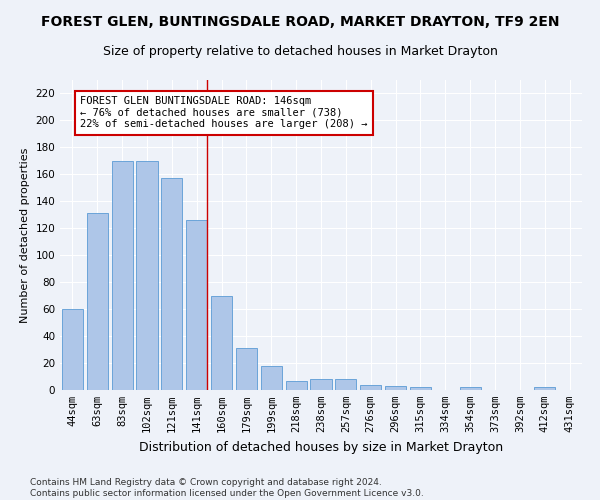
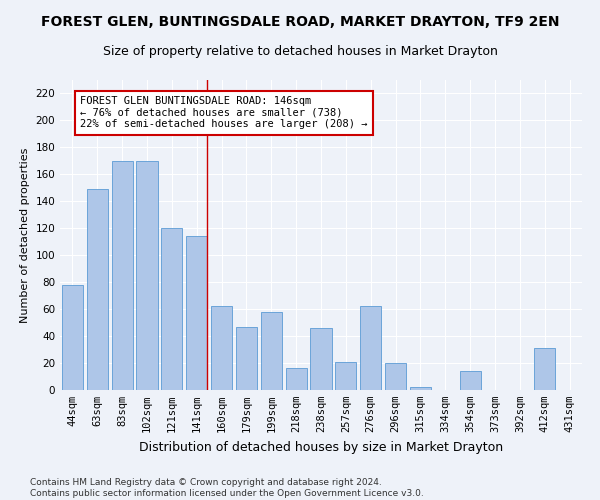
44sqm: 60 -> 78
63sqm: 131 -> 149
121sqm: 157 -> 120
141sqm: 126 -> 114
160sqm: 70 -> 62
179sqm: 31 -> 47
199sqm: 18 -> 58
218sqm: 7 -> 16
238sqm: 8 -> 46
257sqm: 8 -> 21
276sqm: 4 -> 62
296sqm: 3 -> 20
354sqm: 2 -> 14
412sqm: 2 -> 31
